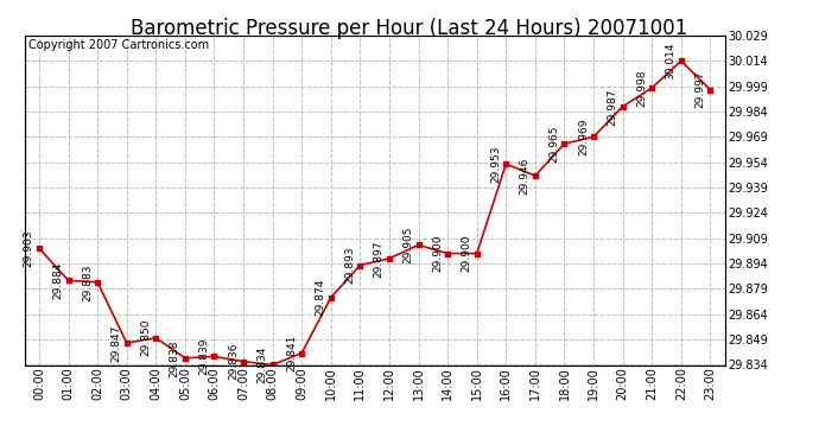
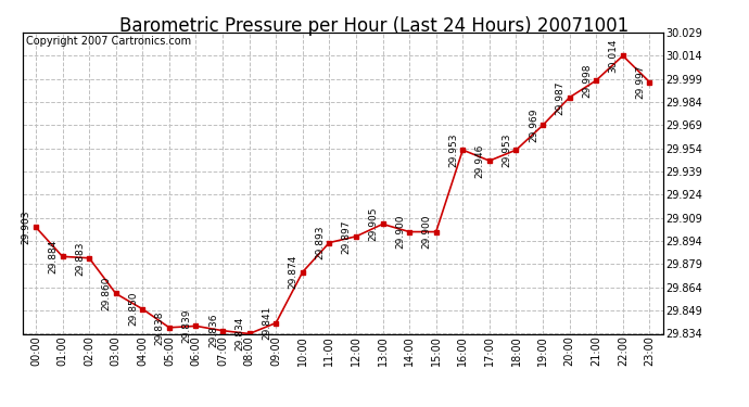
03:00: 29.847 -> 29.860
18:00: 29.965 -> 29.953
